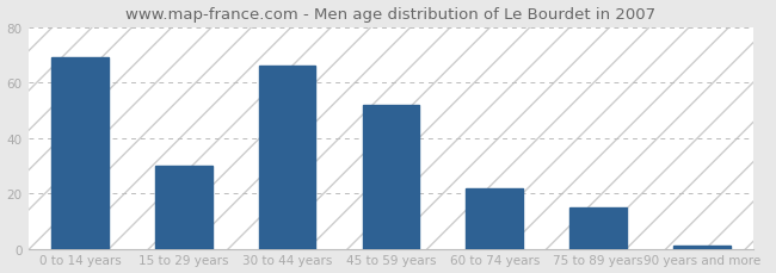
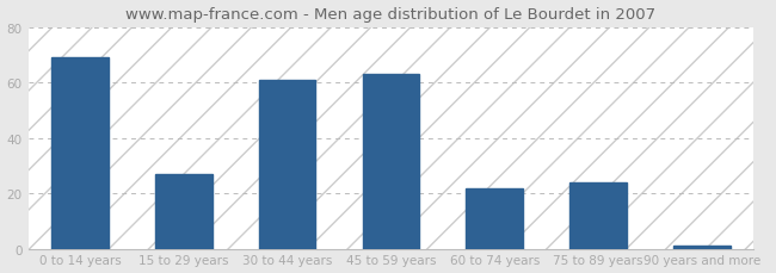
15 to 29 years: 30 -> 27
30 to 44 years: 66 -> 61
45 to 59 years: 52 -> 63
75 to 89 years: 15 -> 24
